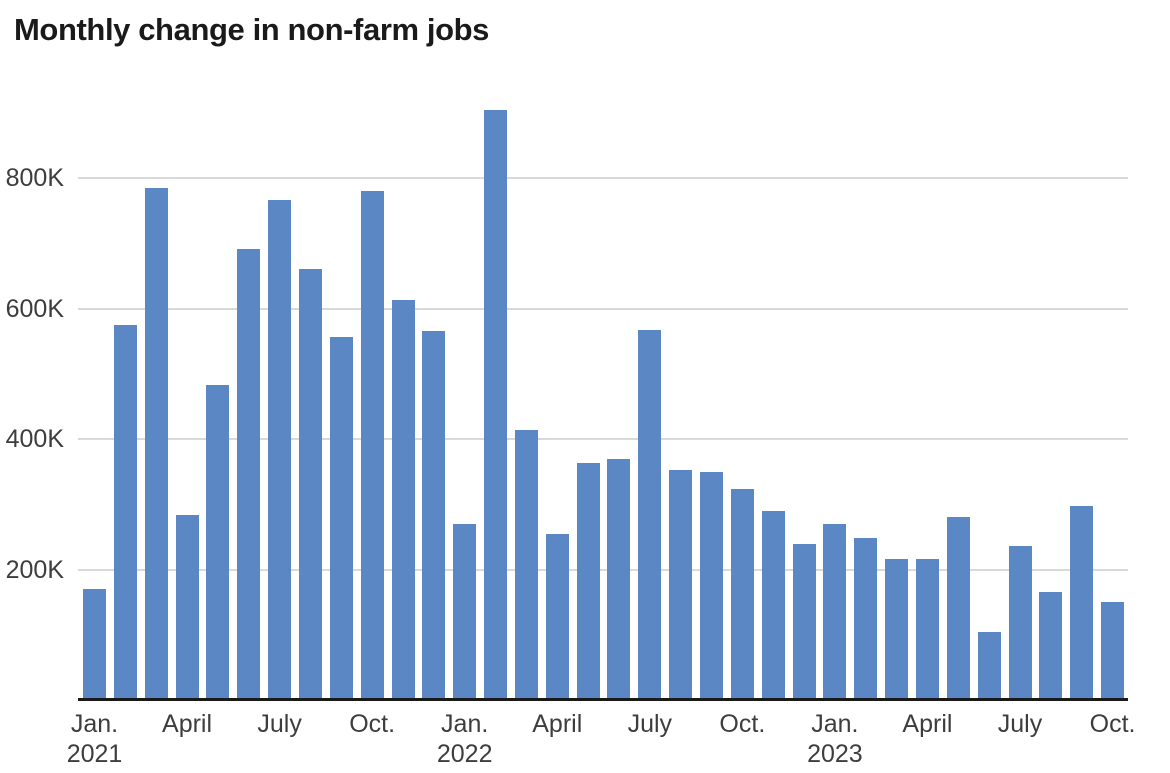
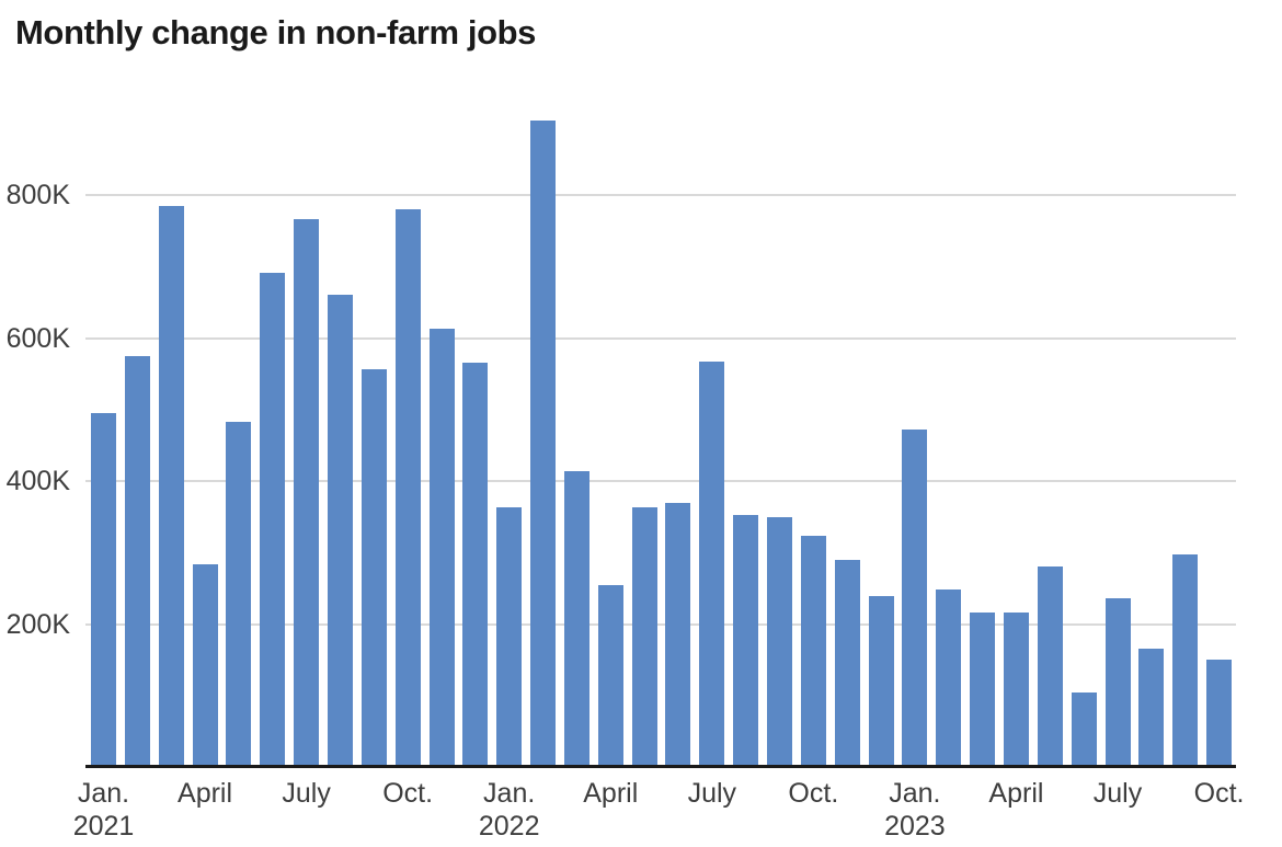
Jan. 2021: 170K -> 500K
Jan. 2022: 270K -> 360K
Jan. 2023: 270K -> 470K
